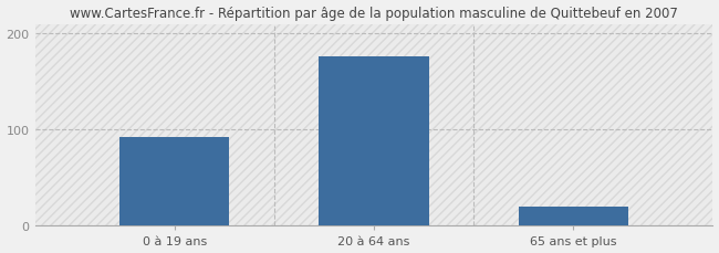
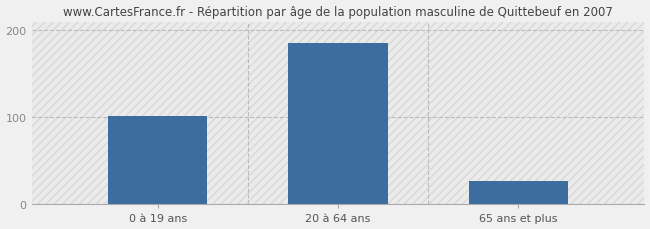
0 à 19 ans: 92 -> 101
20 à 64 ans: 176 -> 185
65 ans et plus: 20 -> 27
